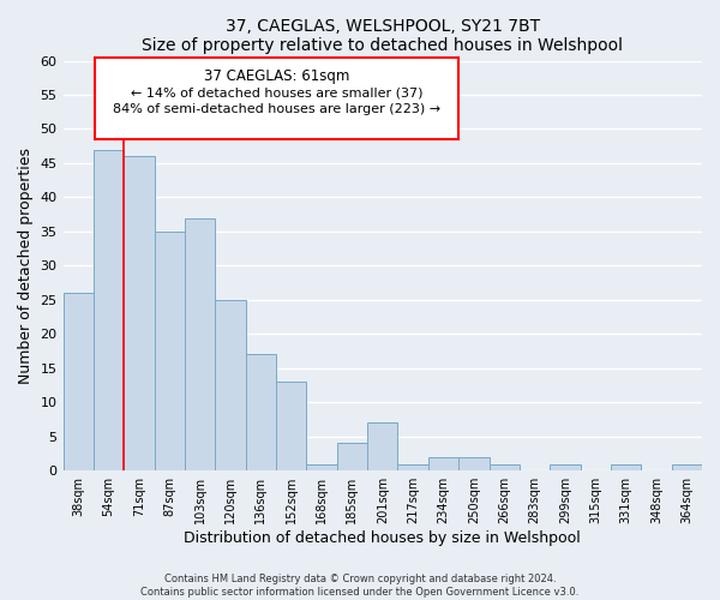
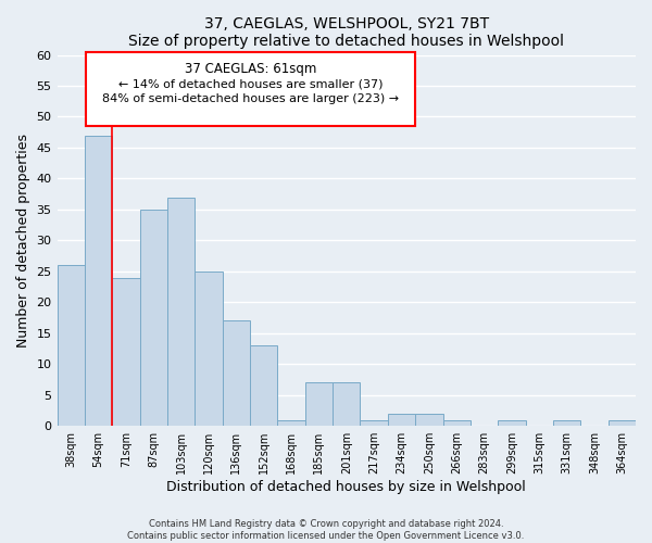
71sqm: 46 -> 24
185sqm: 4 -> 7
